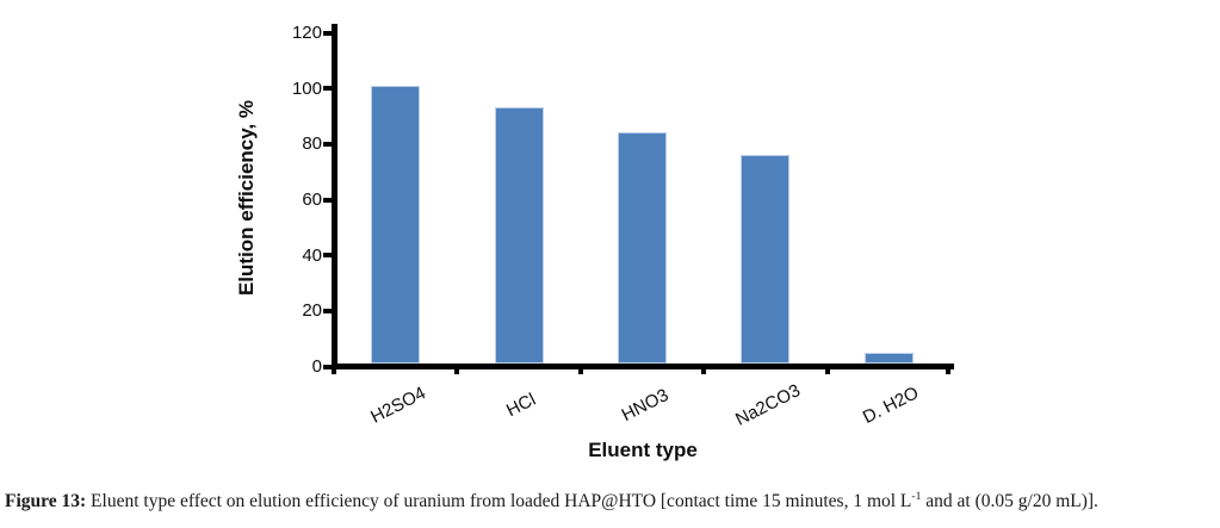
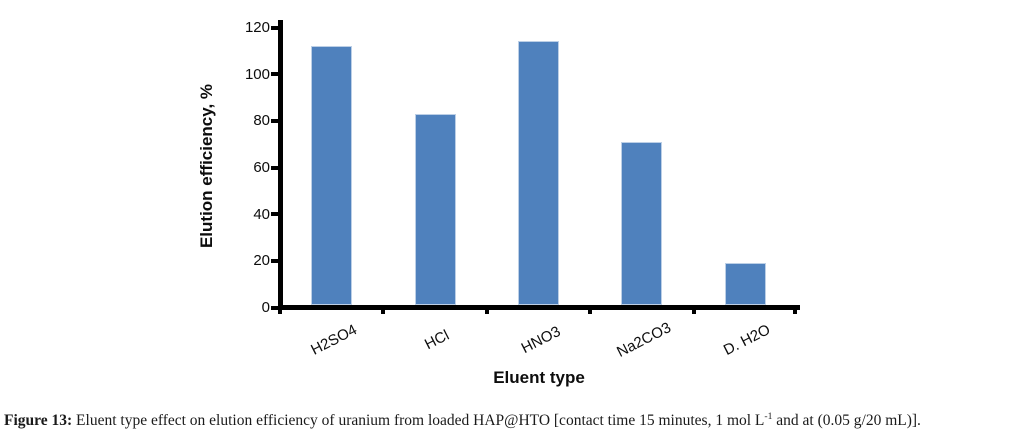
H2SO4: 100 -> 111
HCl: 92 -> 82
HNO3: 83 -> 113
Na2CO3: 75 -> 70
D. H2O: 4 -> 18
